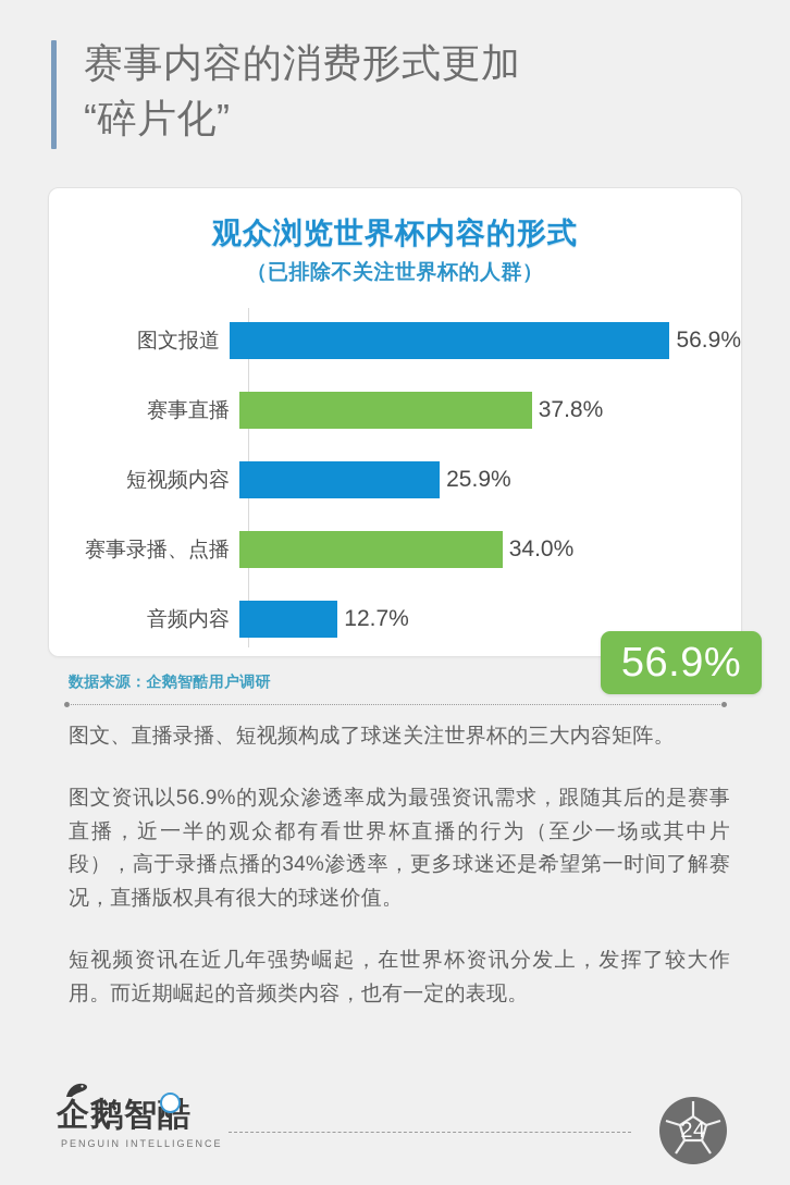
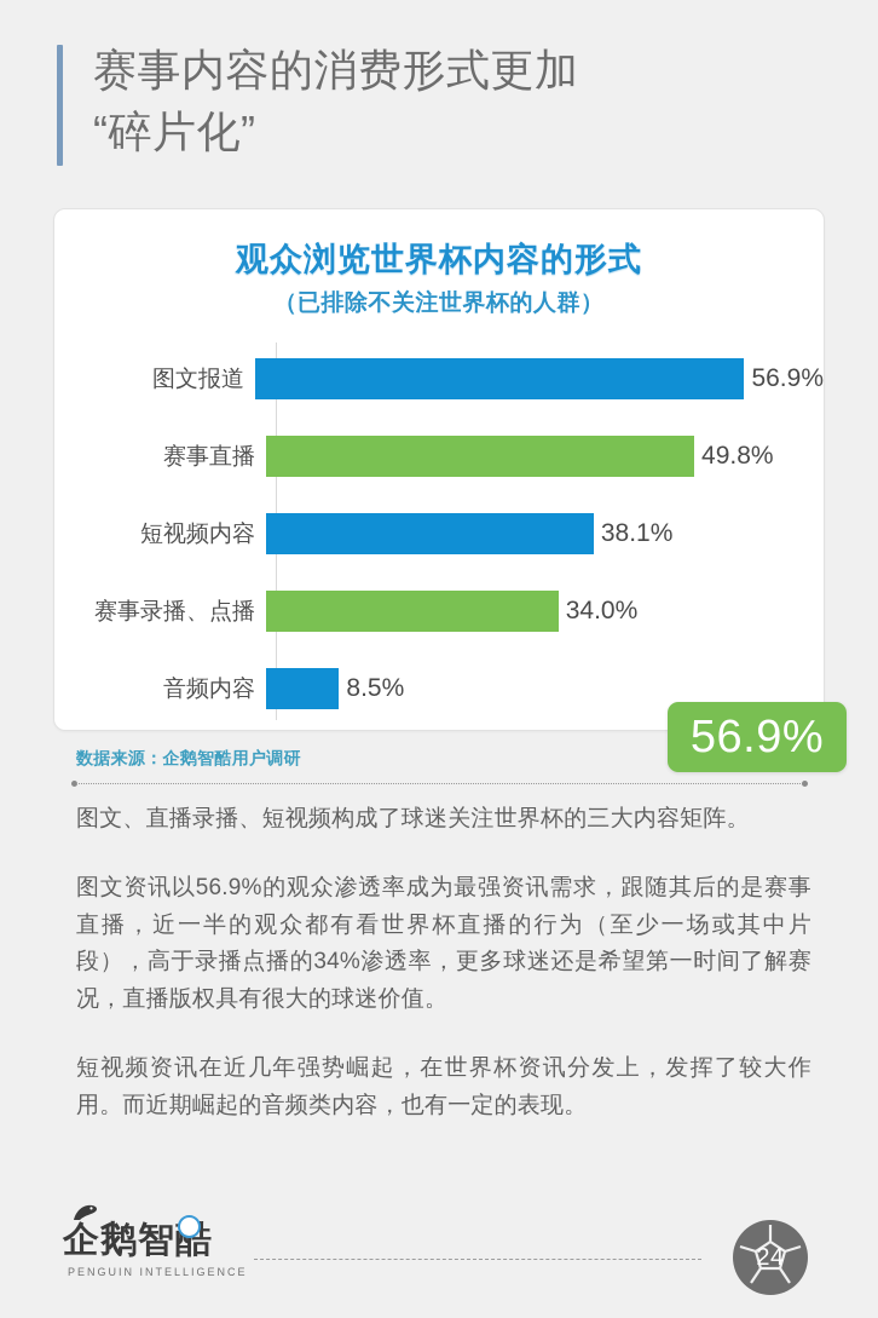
赛事直播: 37.8% -> 49.8%
短视频内容: 25.9% -> 38.1%
音频内容: 12.7% -> 8.5%
